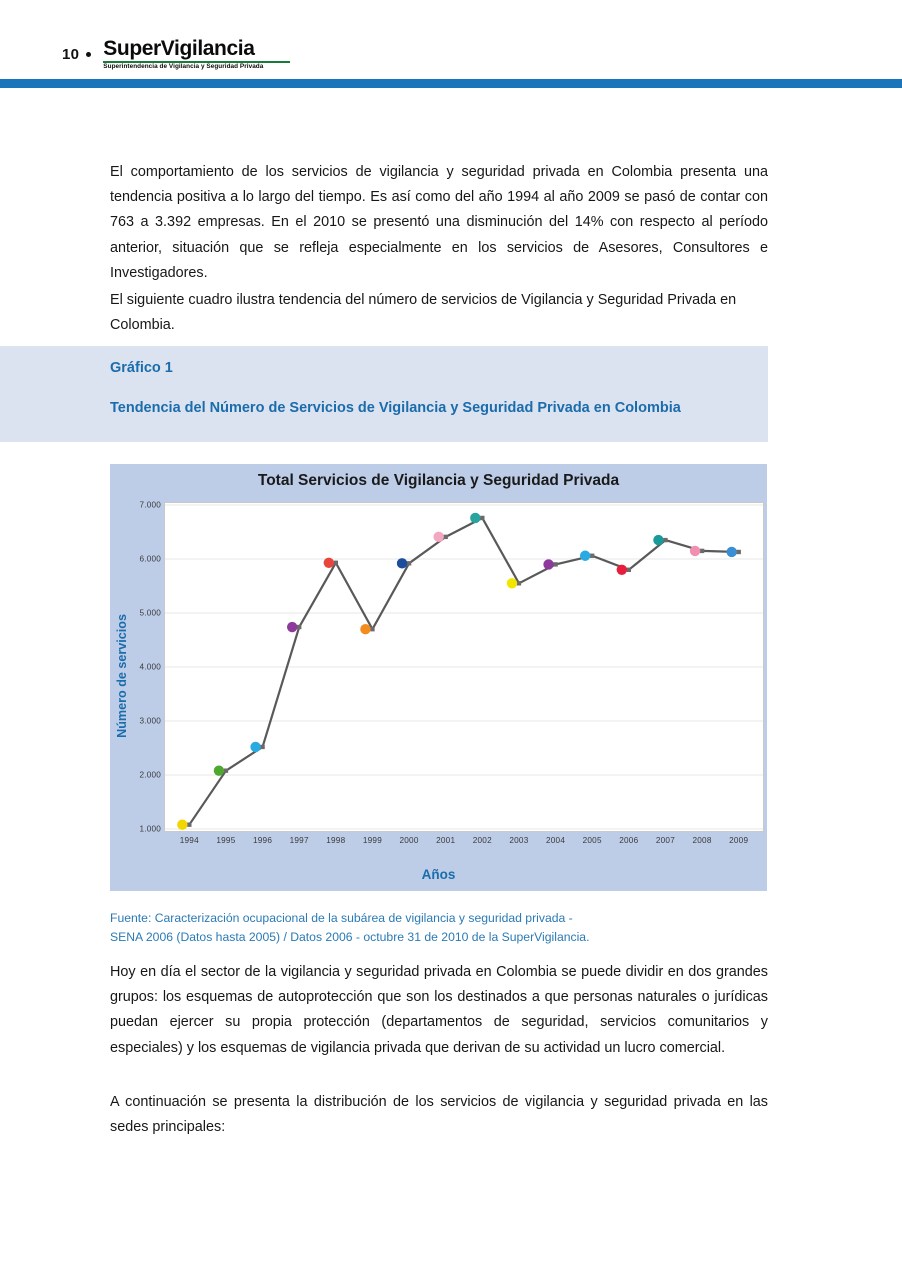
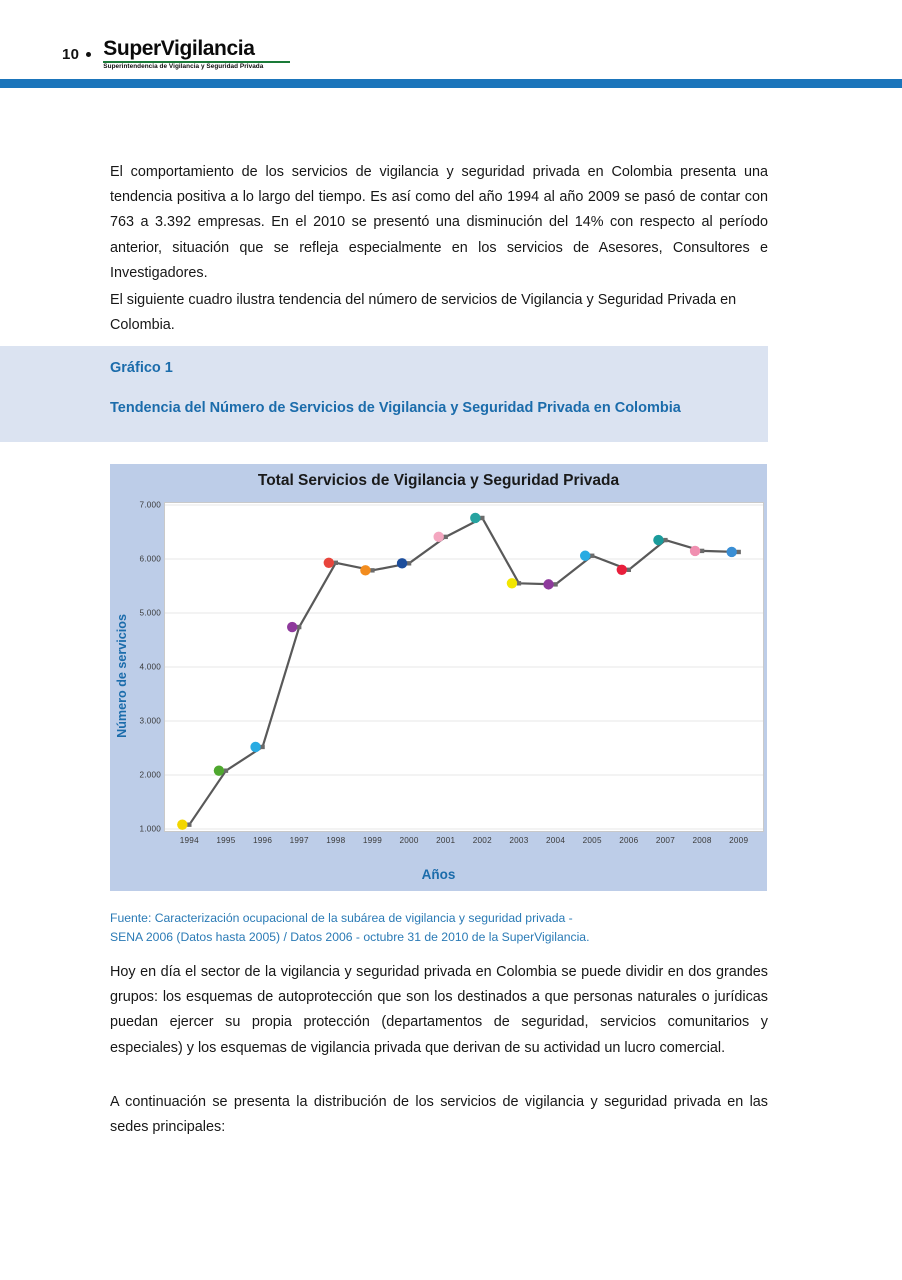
1999: 4700 -> 5800
2004: 5900 -> 5500
